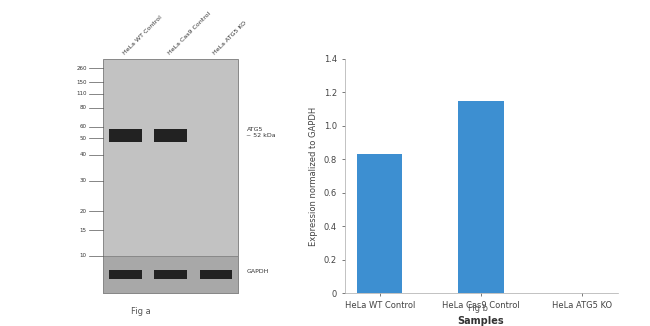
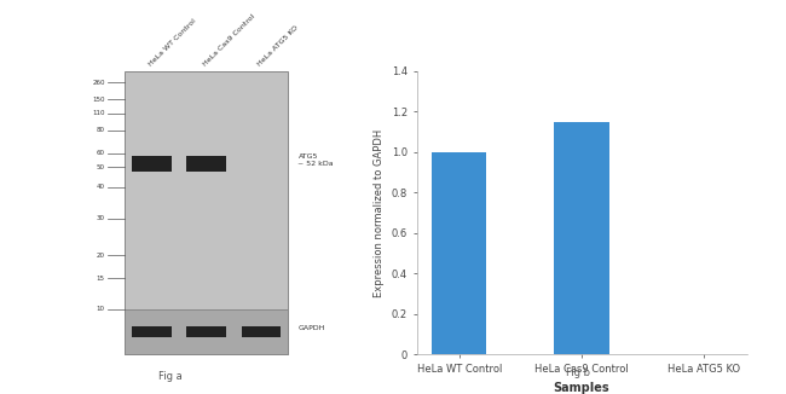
HeLa WT Control: 0.83 -> 1.00
